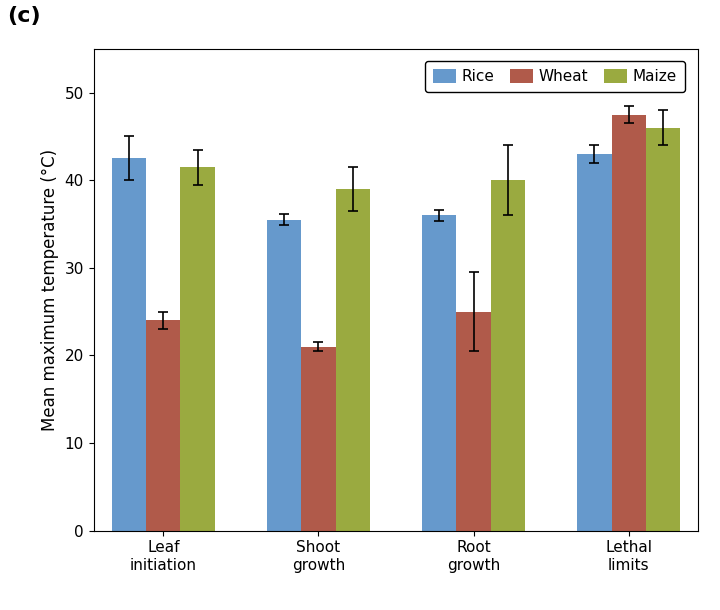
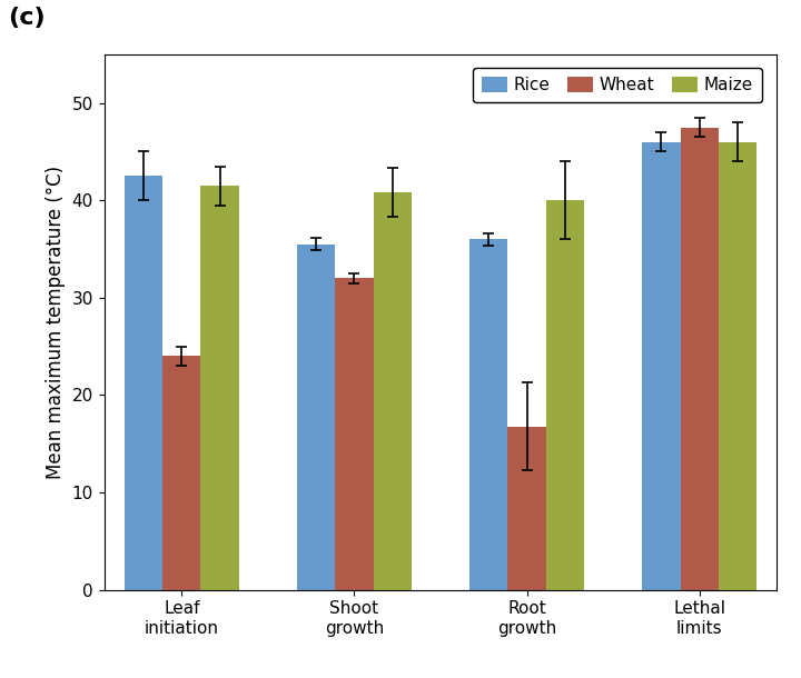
Wheat/Shoot growth: 21.0 -> 32.0
Maize/Shoot growth: 39.0 -> 40.8
Wheat/Root growth: 25.0 -> 16.8
Rice/Lethal limits: 43.0 -> 46.0
